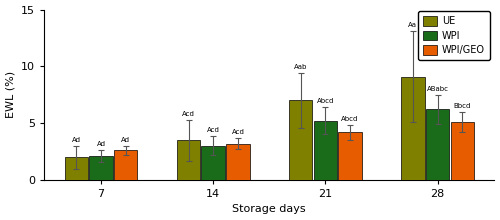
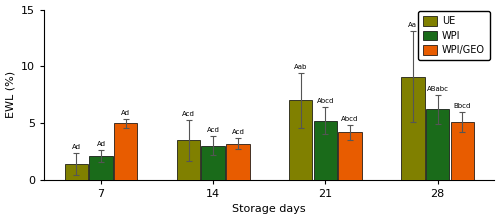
UE/7: 2.0 -> 1.4
WPI/GEO/7: 2.6 -> 5.0
